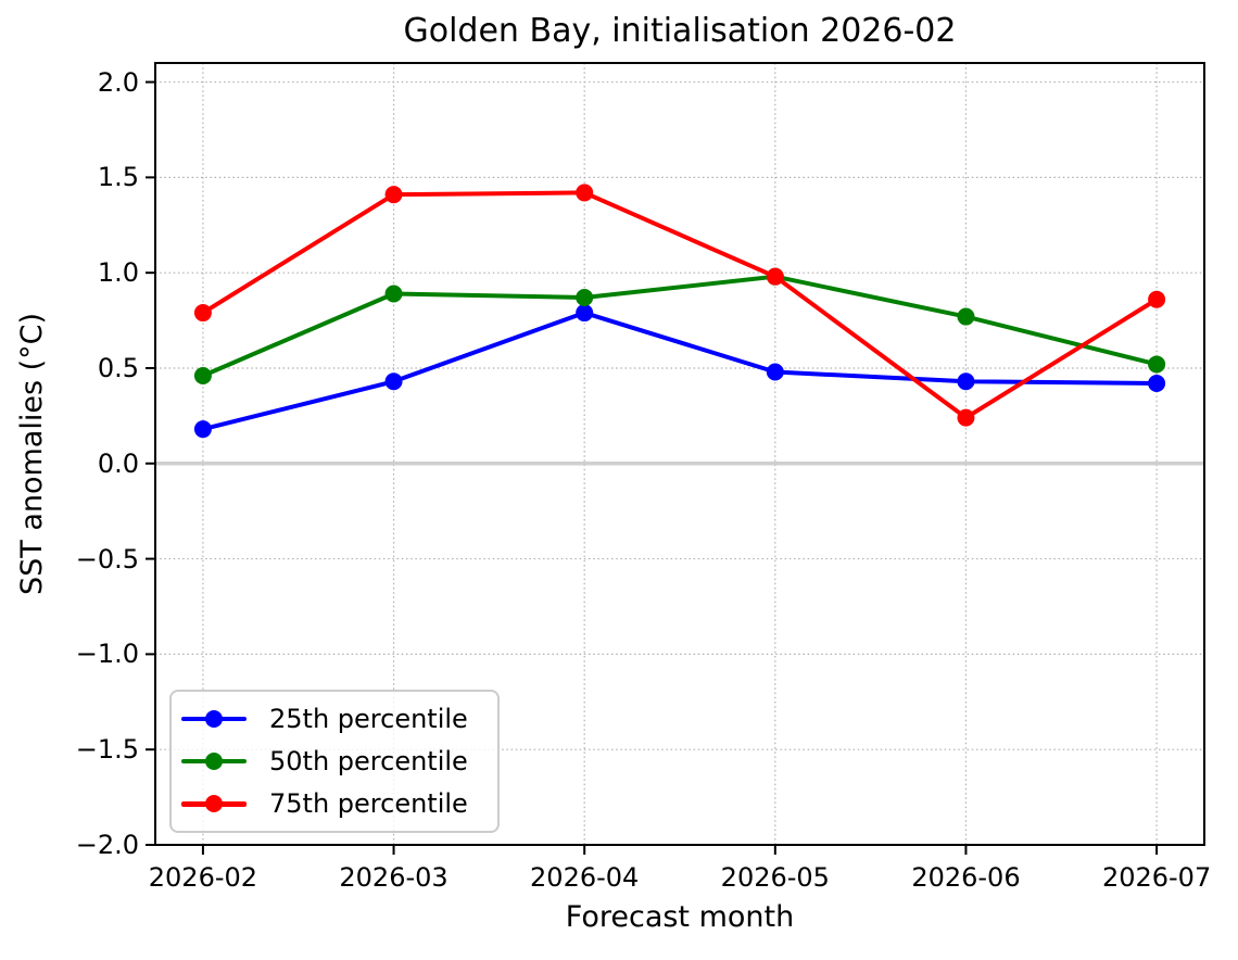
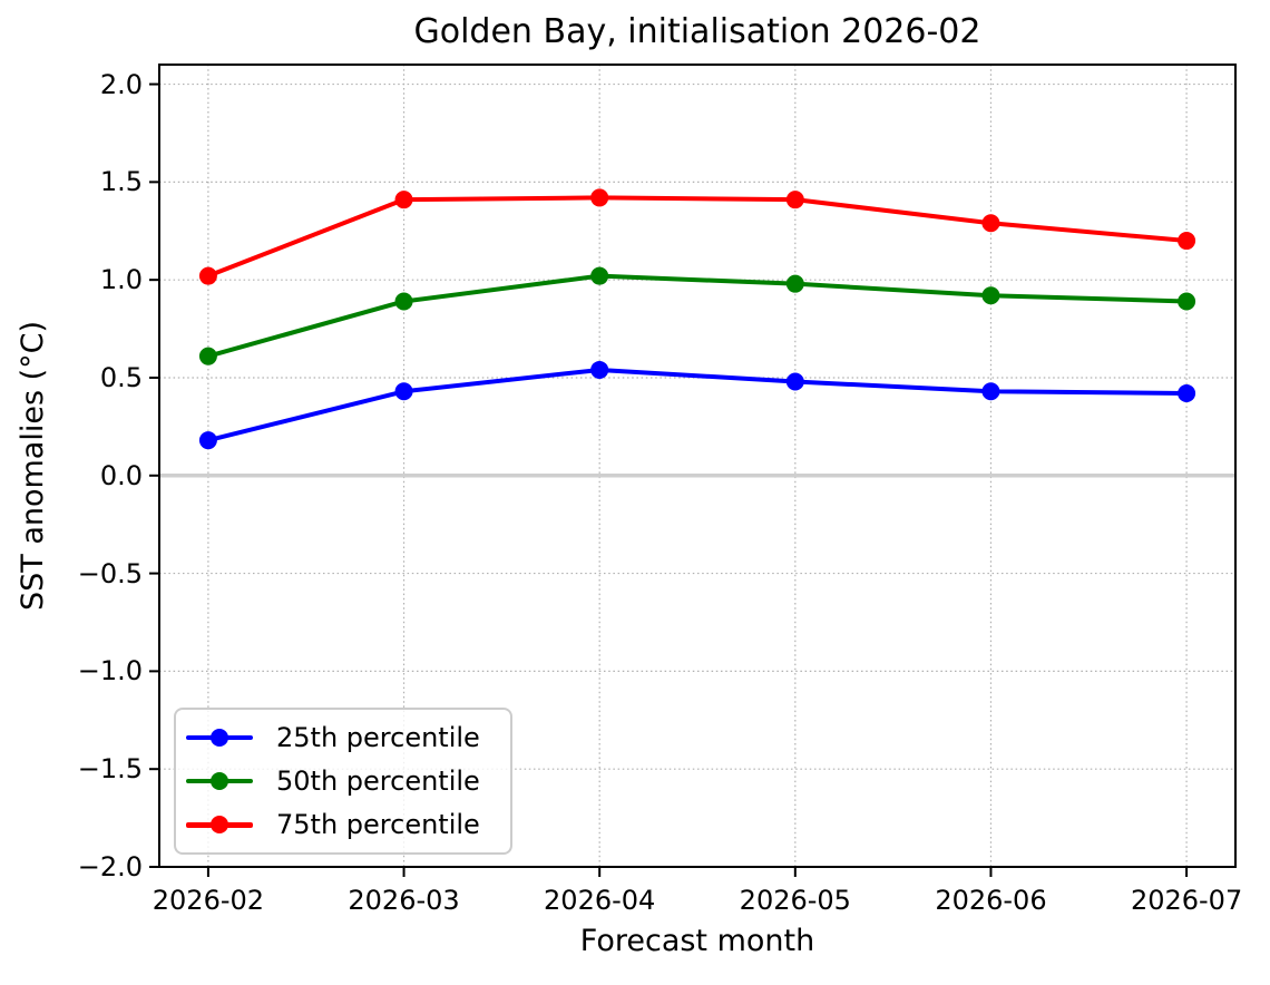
50th percentile/2026-02: 0.46 -> 0.61
75th percentile/2026-02: 0.79 -> 1.02
25th percentile/2026-04: 0.79 -> 0.54
50th percentile/2026-04: 0.87 -> 1.02
75th percentile/2026-05: 0.98 -> 1.41
50th percentile/2026-06: 0.77 -> 0.92
75th percentile/2026-06: 0.24 -> 1.29
50th percentile/2026-07: 0.52 -> 0.89
75th percentile/2026-07: 0.86 -> 1.20
